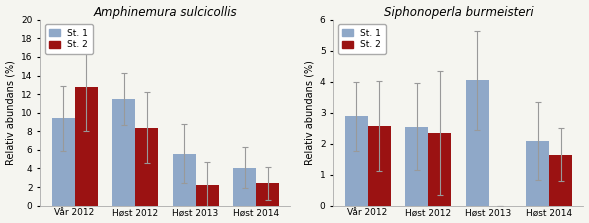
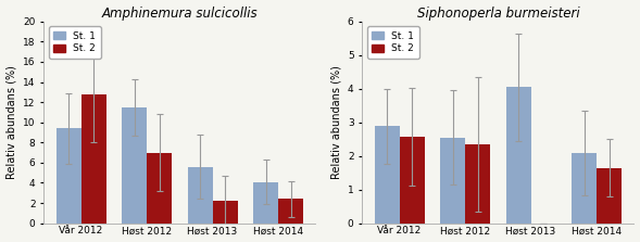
Amphinemura sulcicollis/St. 2/Høst 2012: 8.4 -> 7.0
